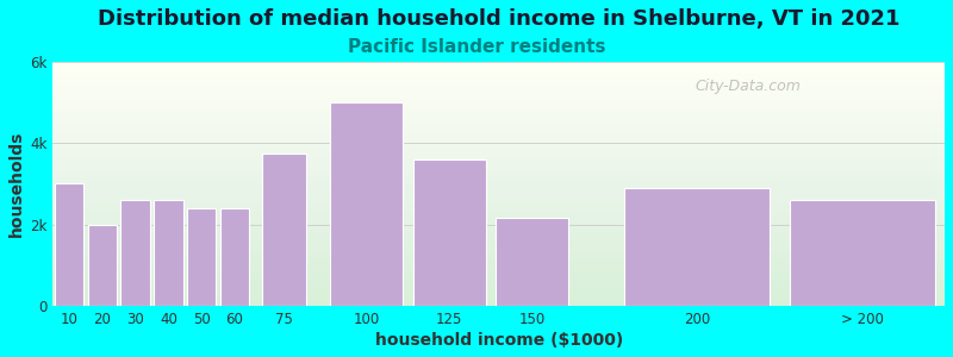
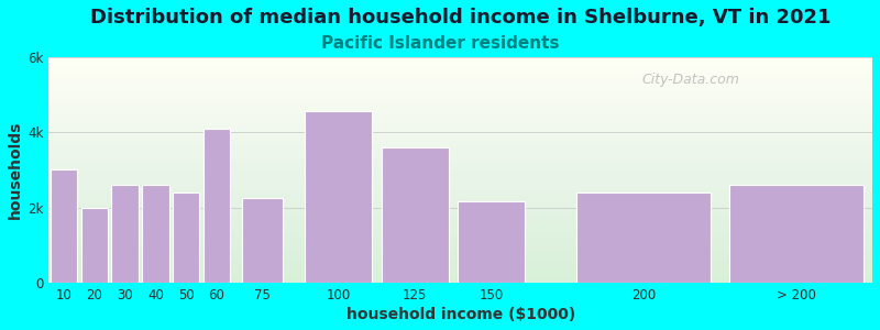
60: 2.40k -> 4.10k
75: 3.75k -> 2.25k
100: 5.00k -> 4.55k
200: 2.90k -> 2.40k
